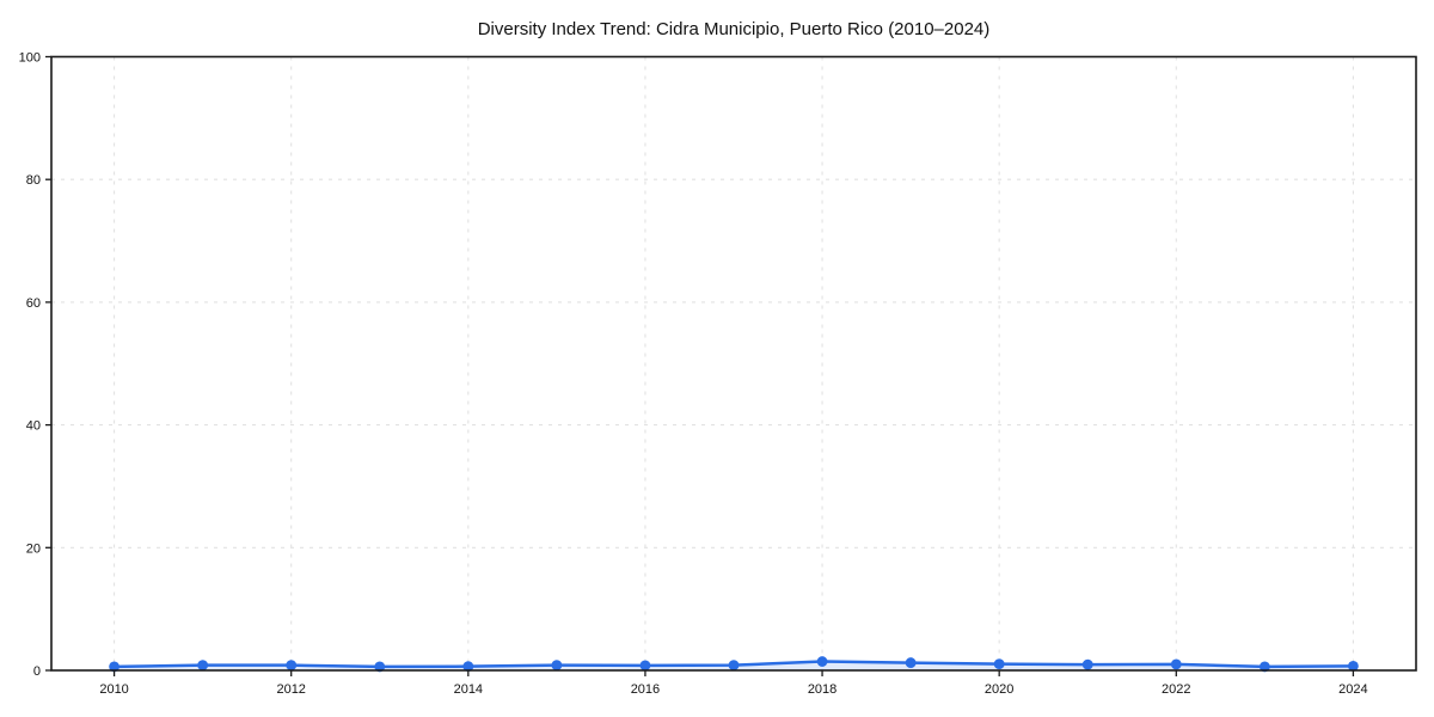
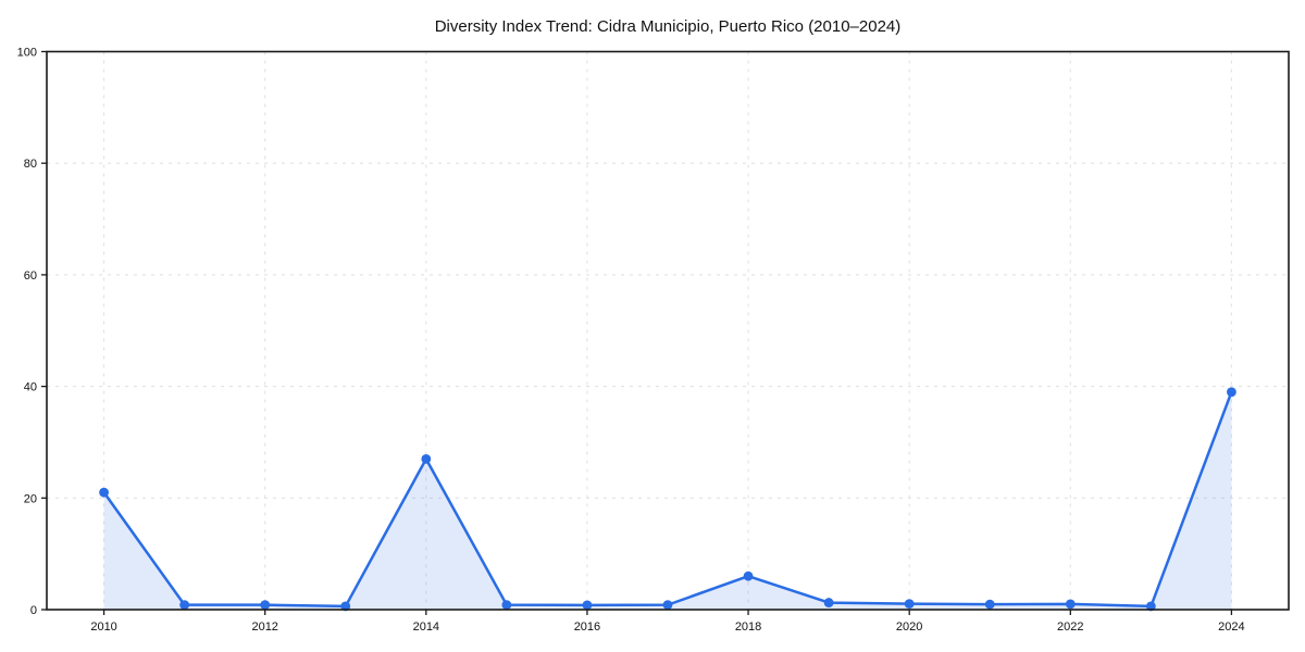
2010: 1 -> 21
2014: 1 -> 27
2018: 1 -> 6
2024: 1 -> 39
